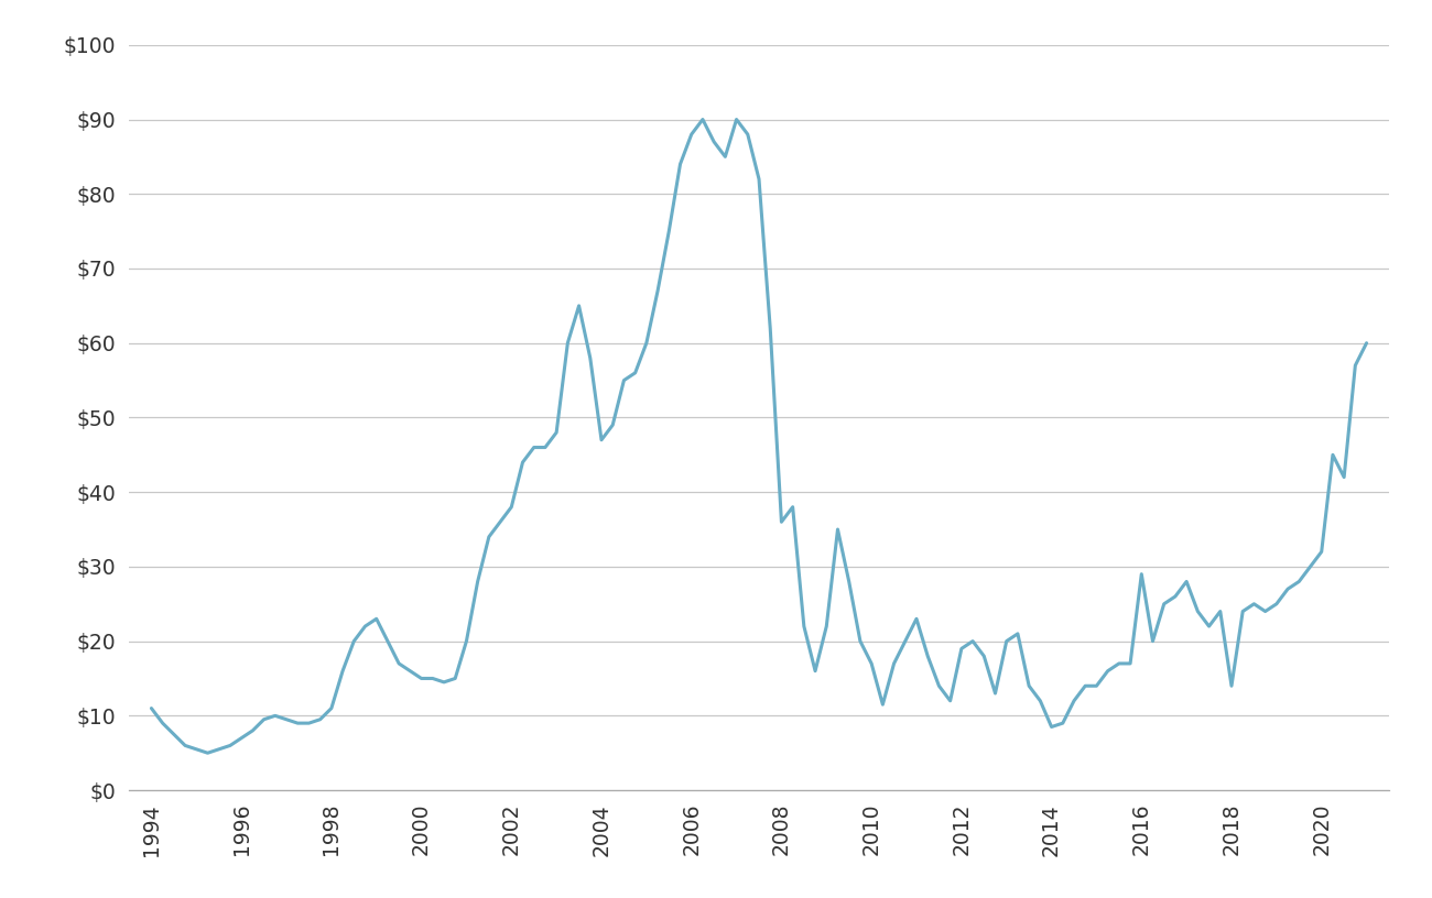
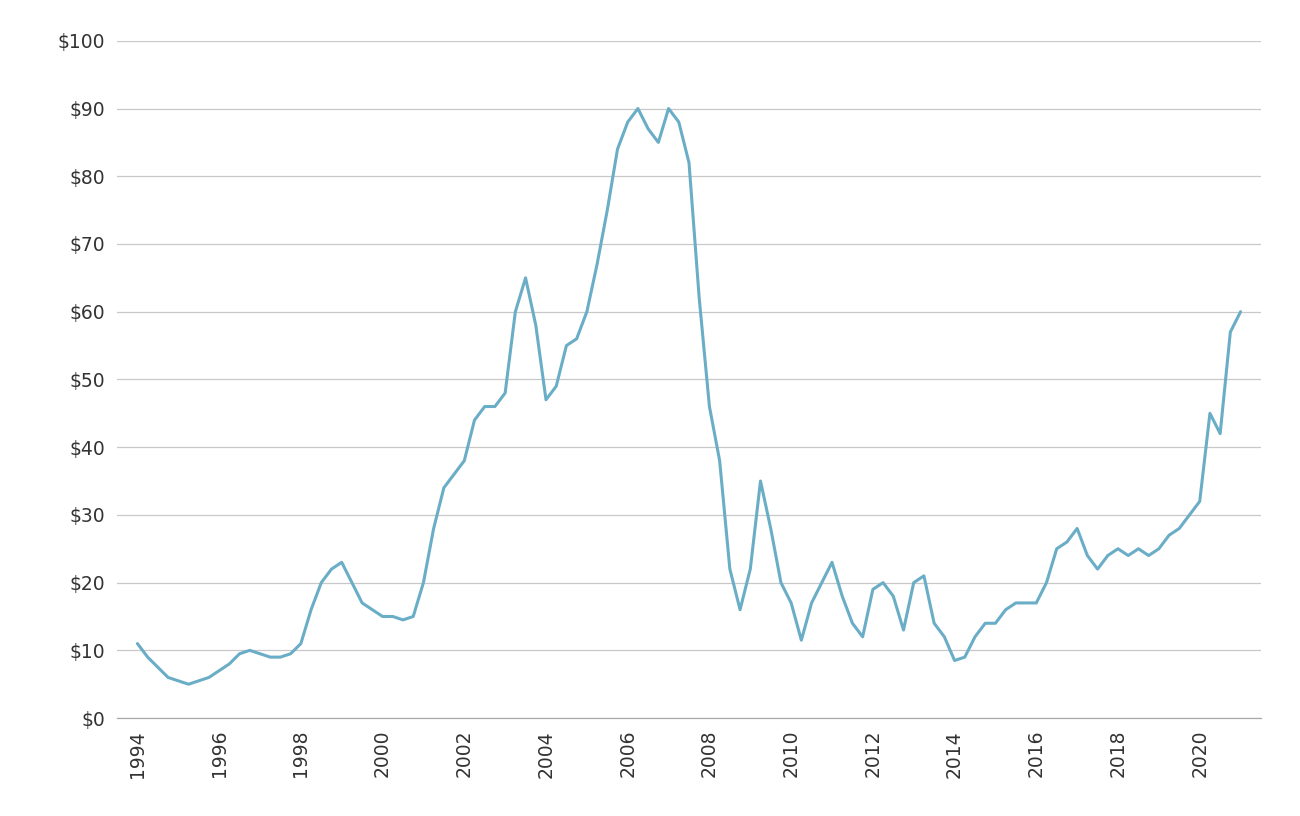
2008: $36.0 -> $46.0
2016: $29.0 -> $17.0
2018: $14.0 -> $25.0
